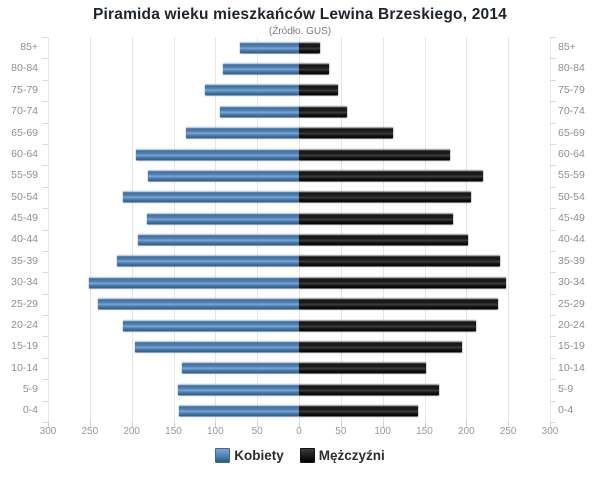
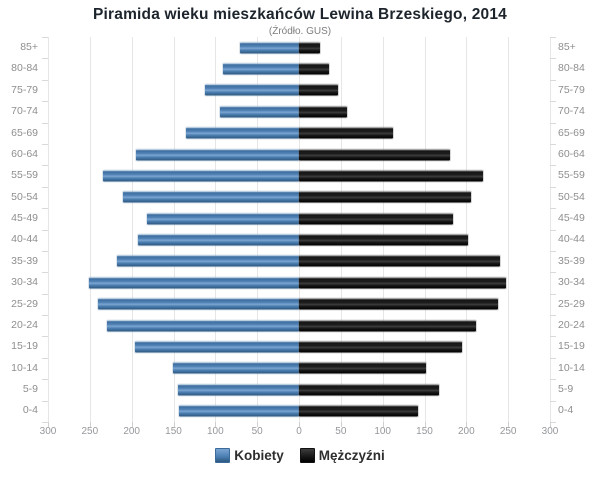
Kobiety/55-59: 180 -> 230
Kobiety/20-24: 210 -> 230
Kobiety/10-14: 140 -> 150
